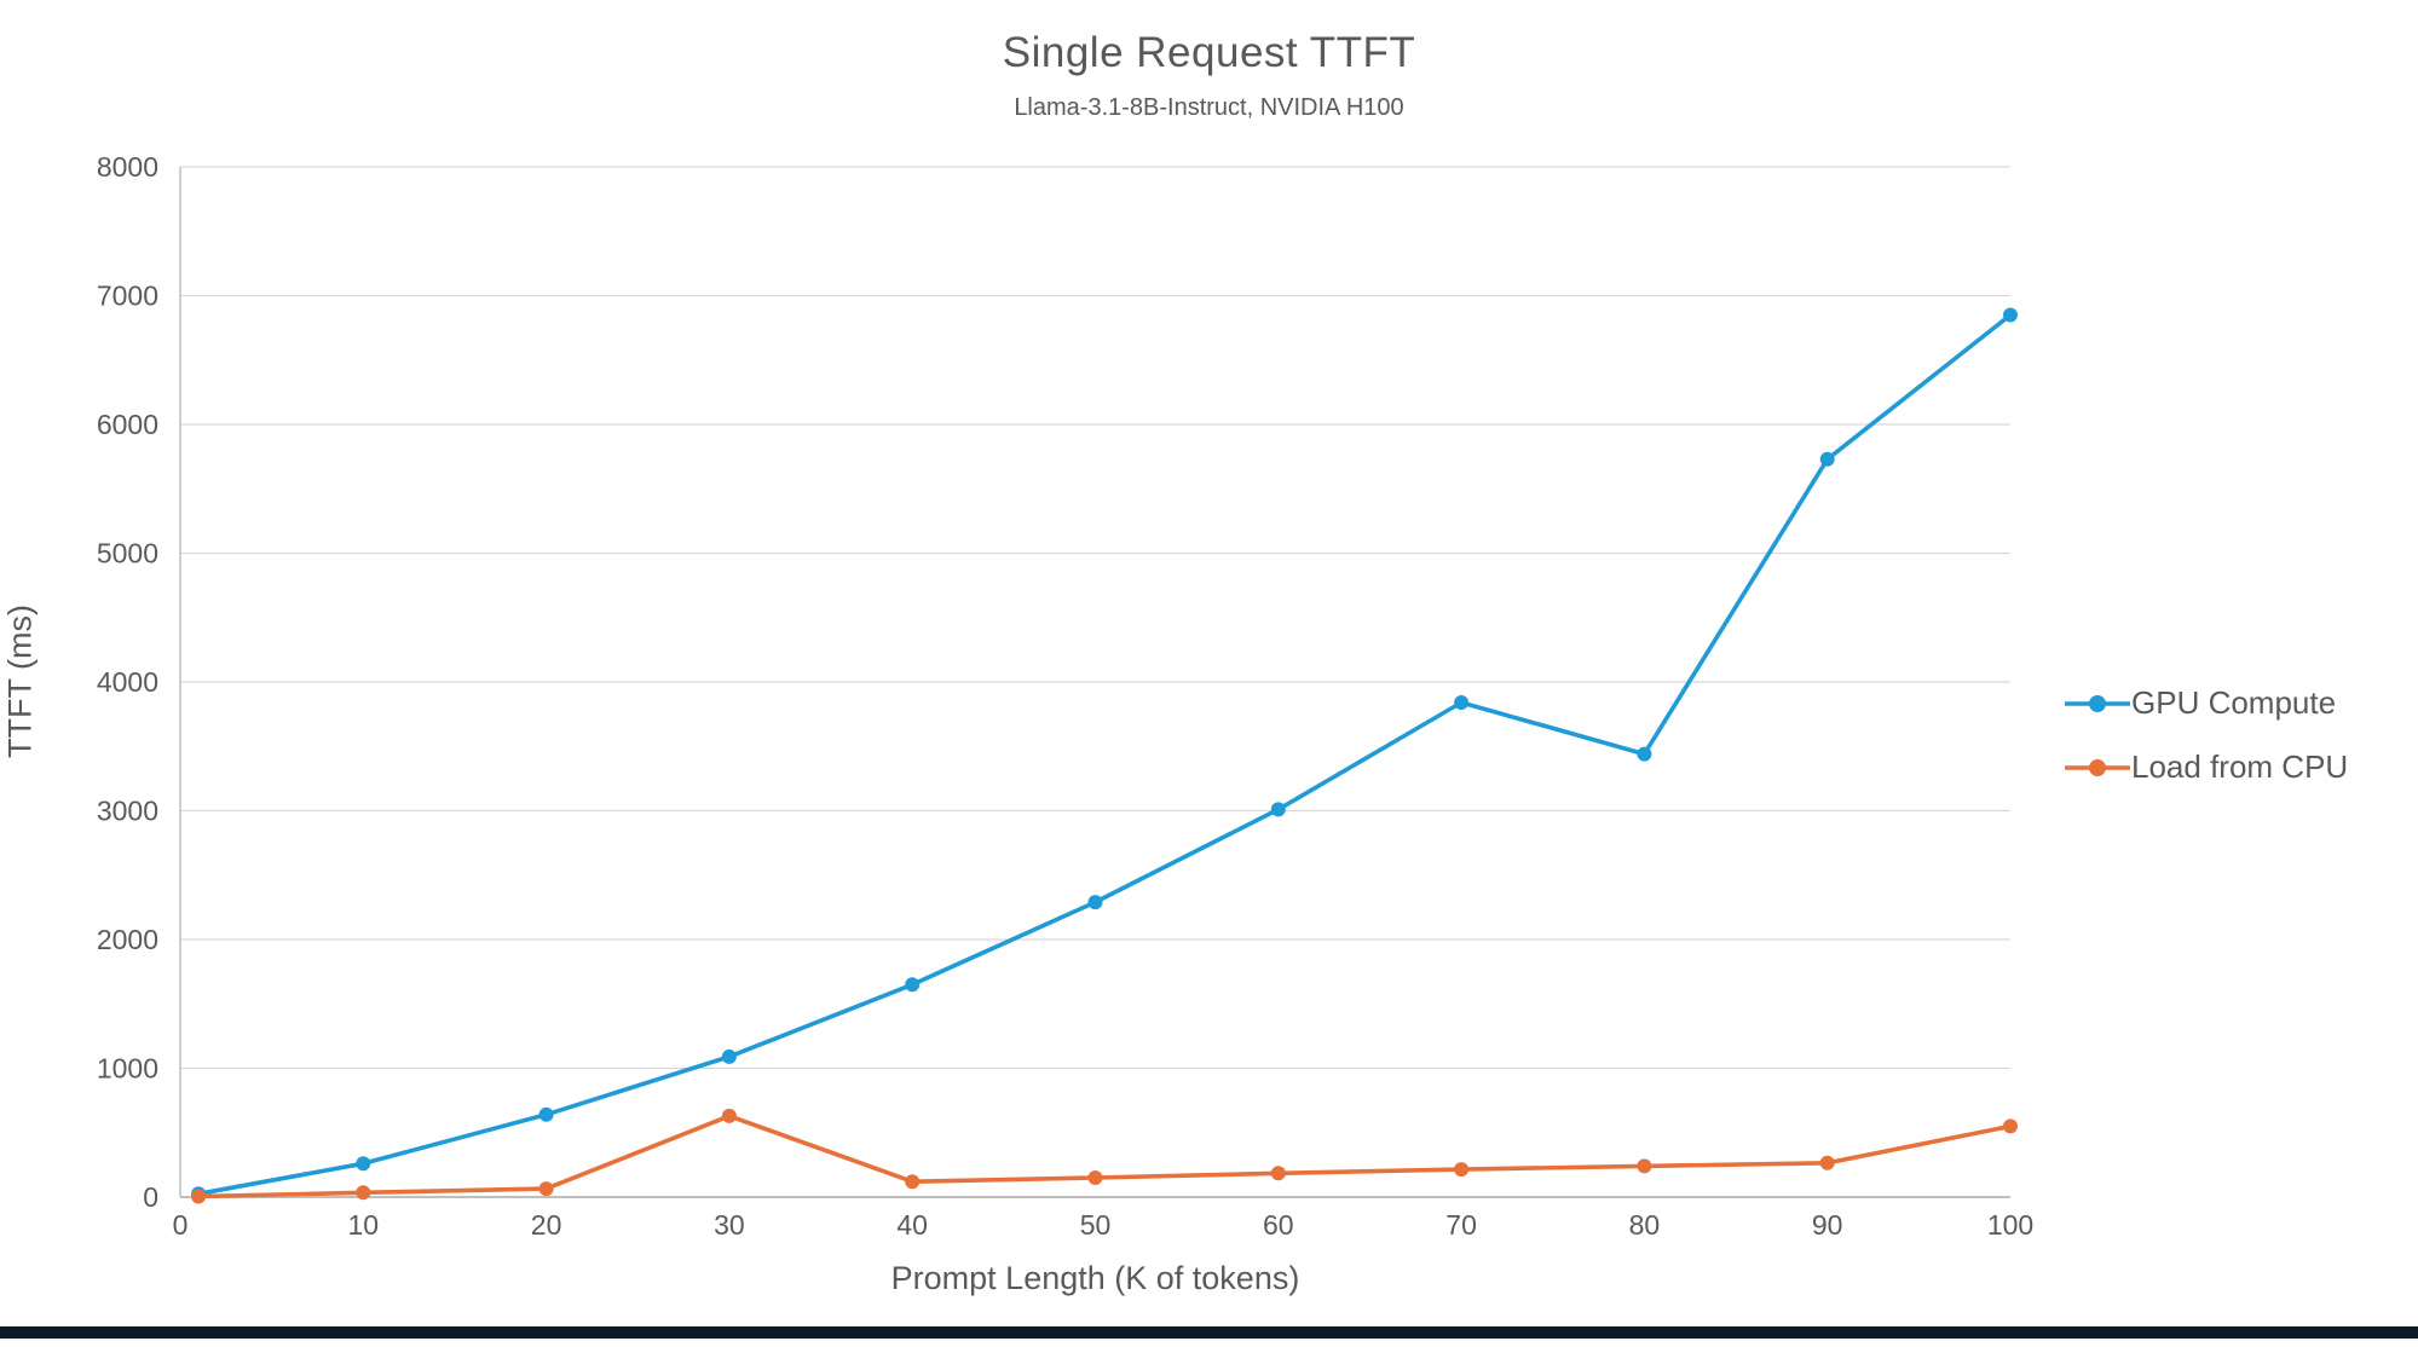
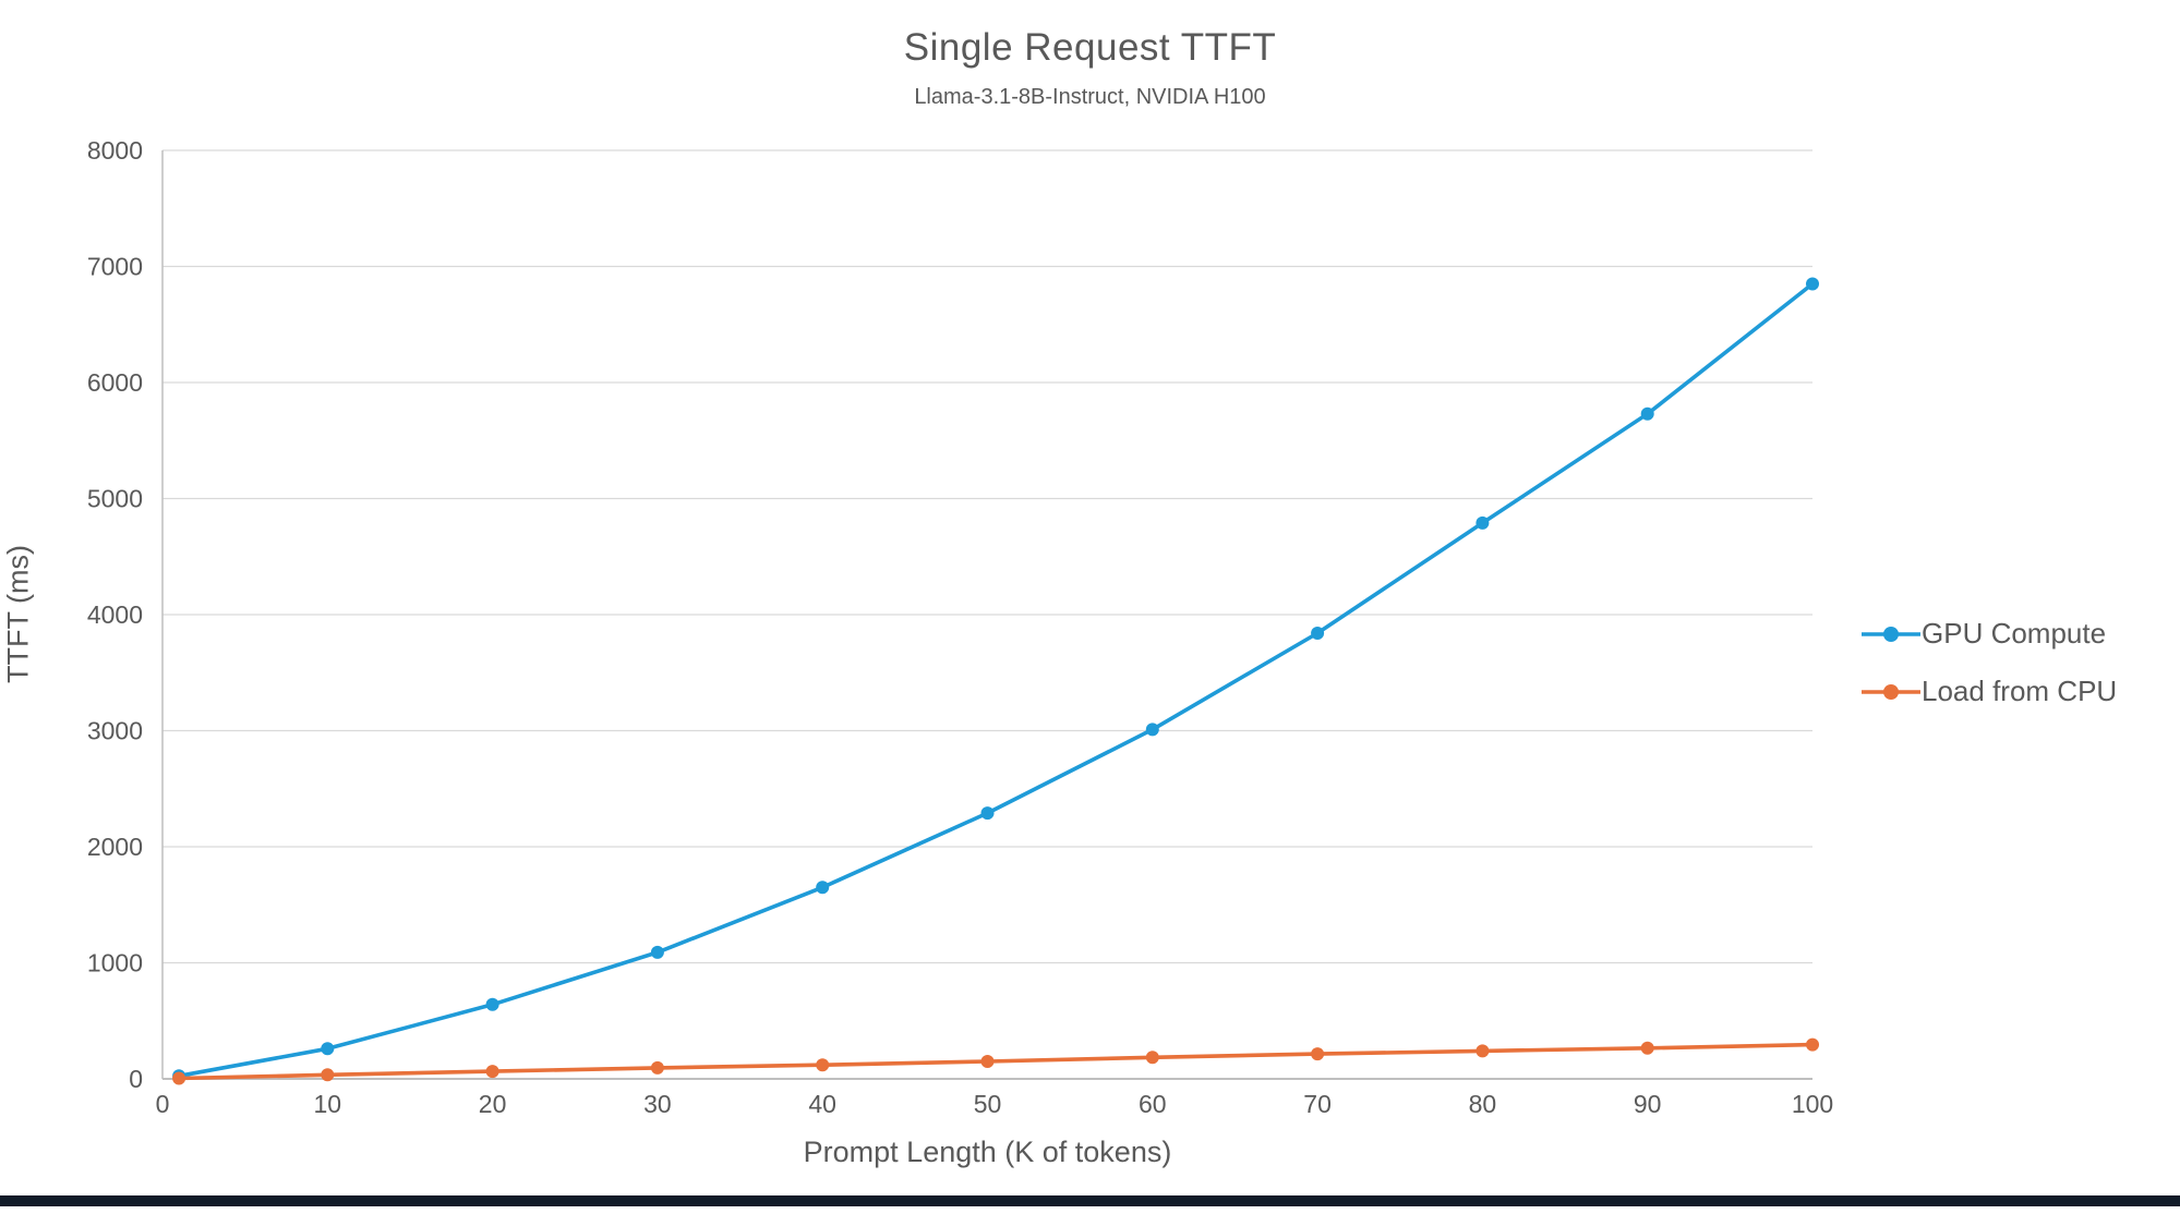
Load from CPU/30: 630 -> 100
GPU Compute/80: 3440 -> 4790
Load from CPU/100: 550 -> 300
